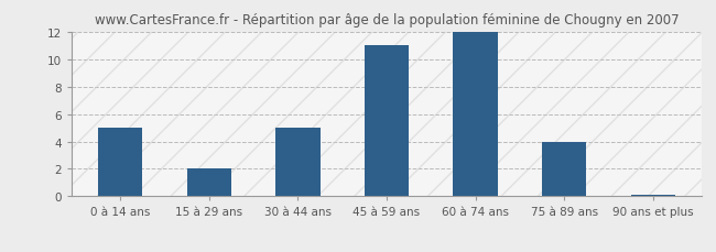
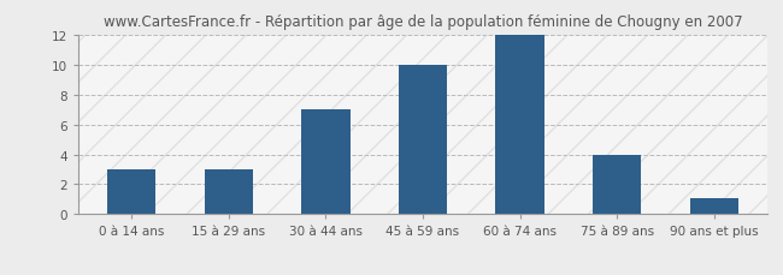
0 à 14 ans: 5.0 -> 3.0
15 à 29 ans: 2.0 -> 3.0
30 à 44 ans: 5.0 -> 7.0
45 à 59 ans: 11.0 -> 10.0
90 ans et plus: 0.1 -> 1.1
